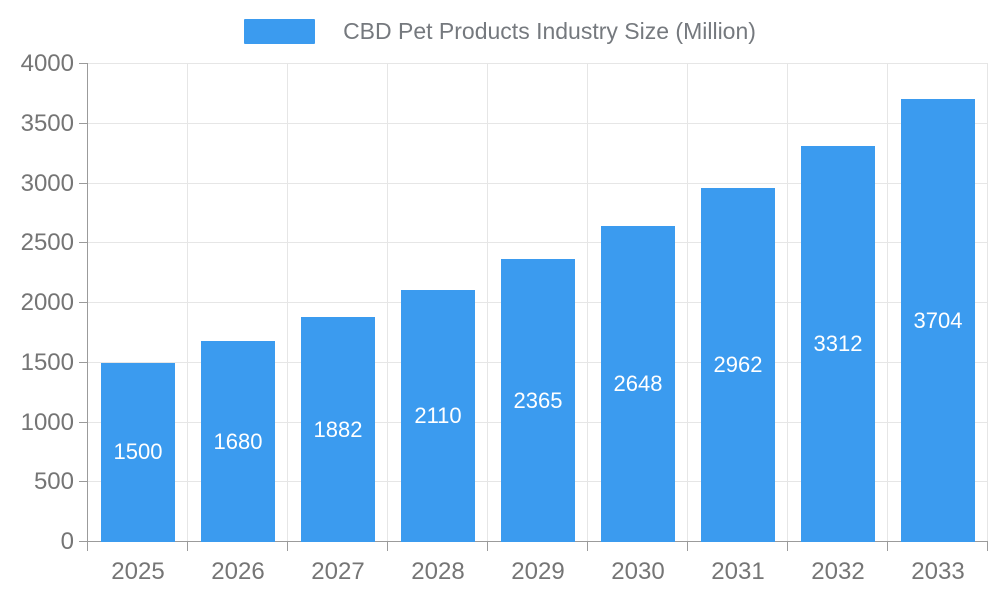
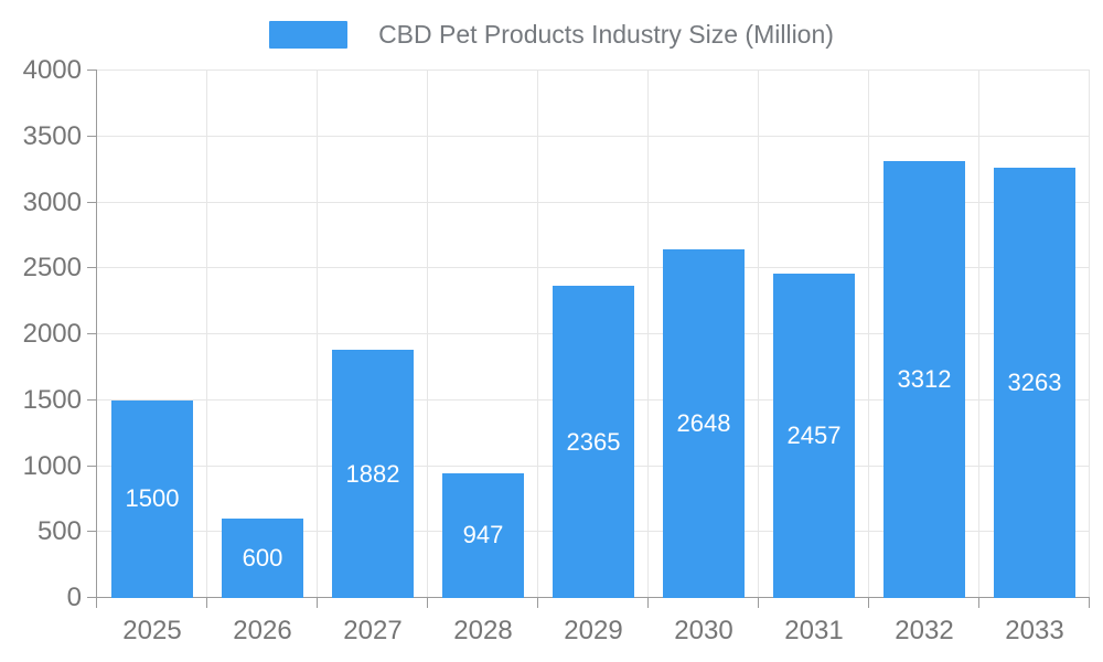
2026: 1680 -> 600
2028: 2110 -> 947
2031: 2962 -> 2457
2033: 3704 -> 3263
